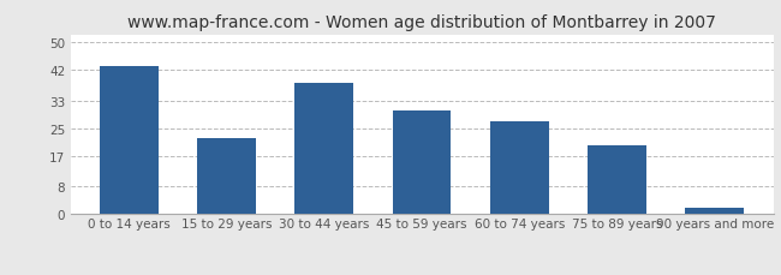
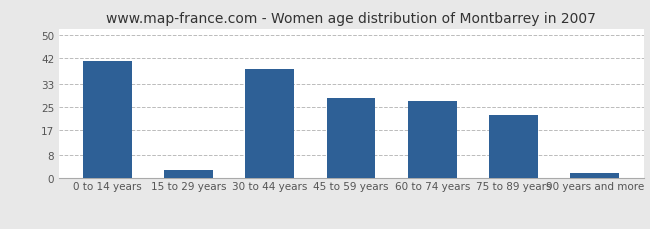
0 to 14 years: 43 -> 41
15 to 29 years: 22 -> 3
45 to 59 years: 30 -> 28
75 to 89 years: 20 -> 22
